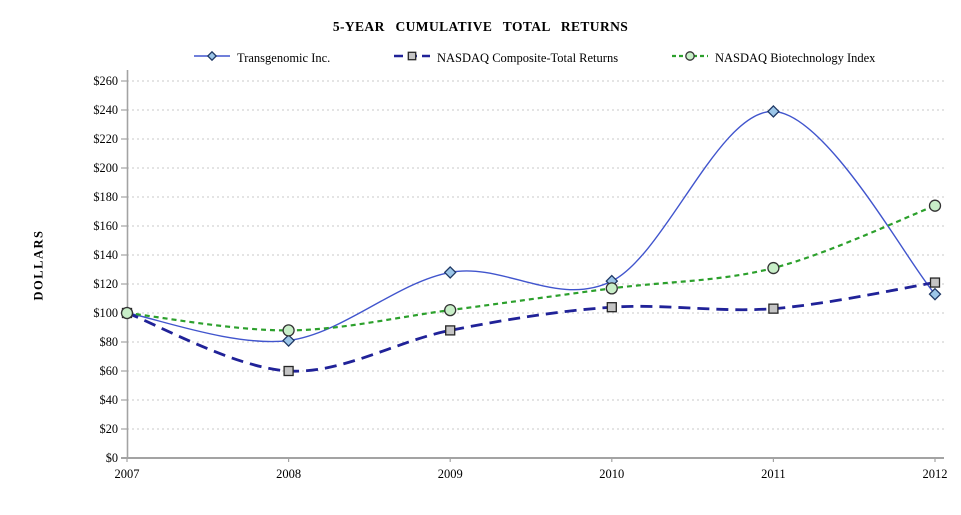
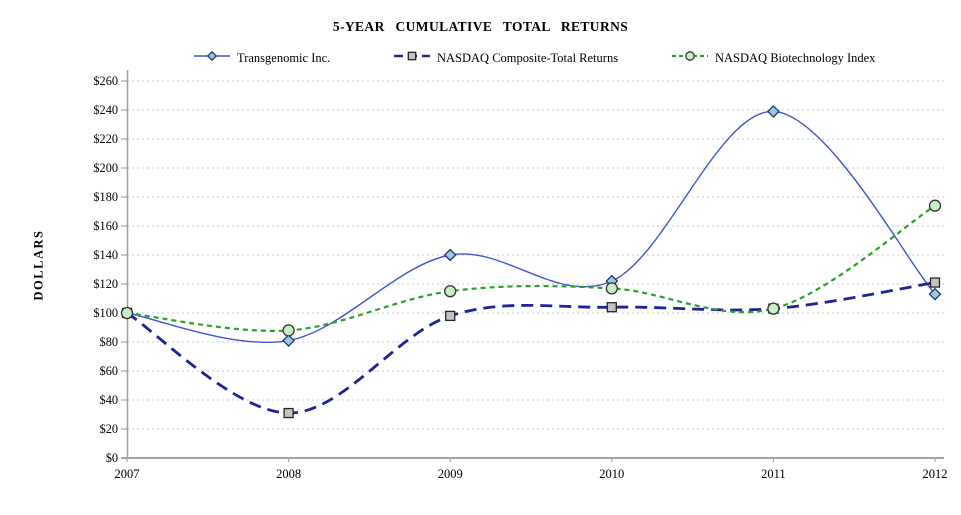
NASDAQ Composite-Total Returns/2008: $60 -> $31
Transgenomic Inc./2009: $128 -> $140
NASDAQ Composite-Total Returns/2009: $88 -> $98
NASDAQ Biotechnology Index/2009: $102 -> $115
NASDAQ Biotechnology Index/2011: $131 -> $103
